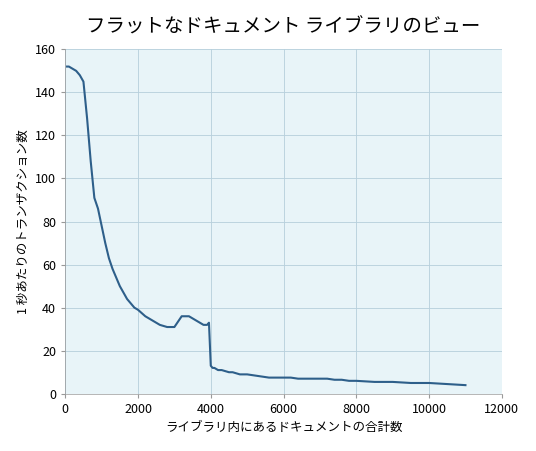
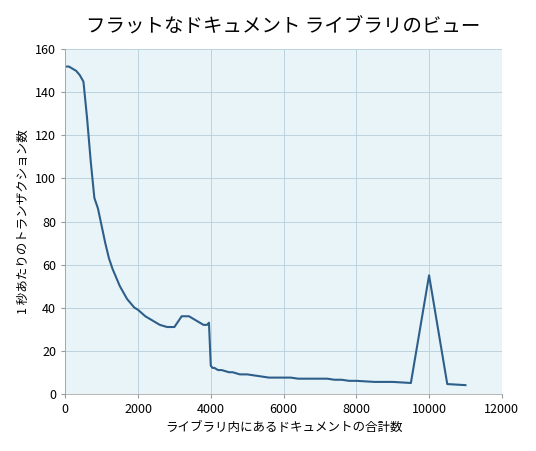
10000: 5.0 -> 55.0
